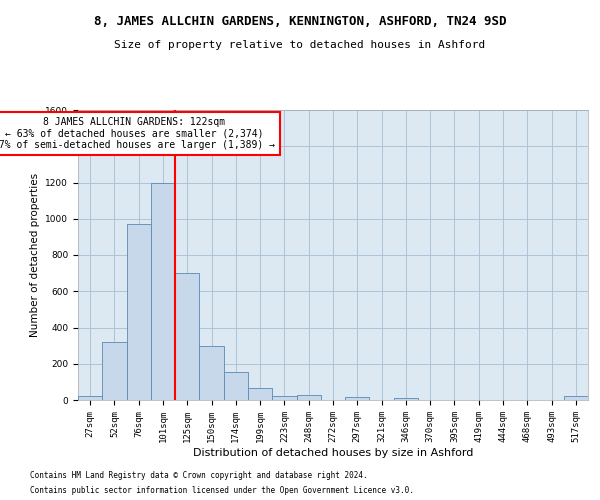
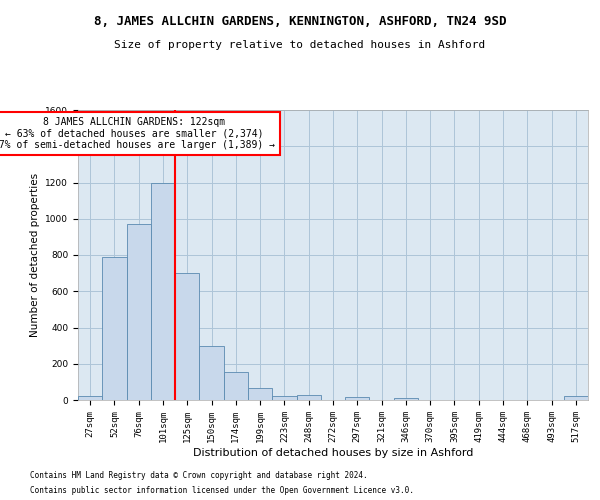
52sqm: 320 -> 790
